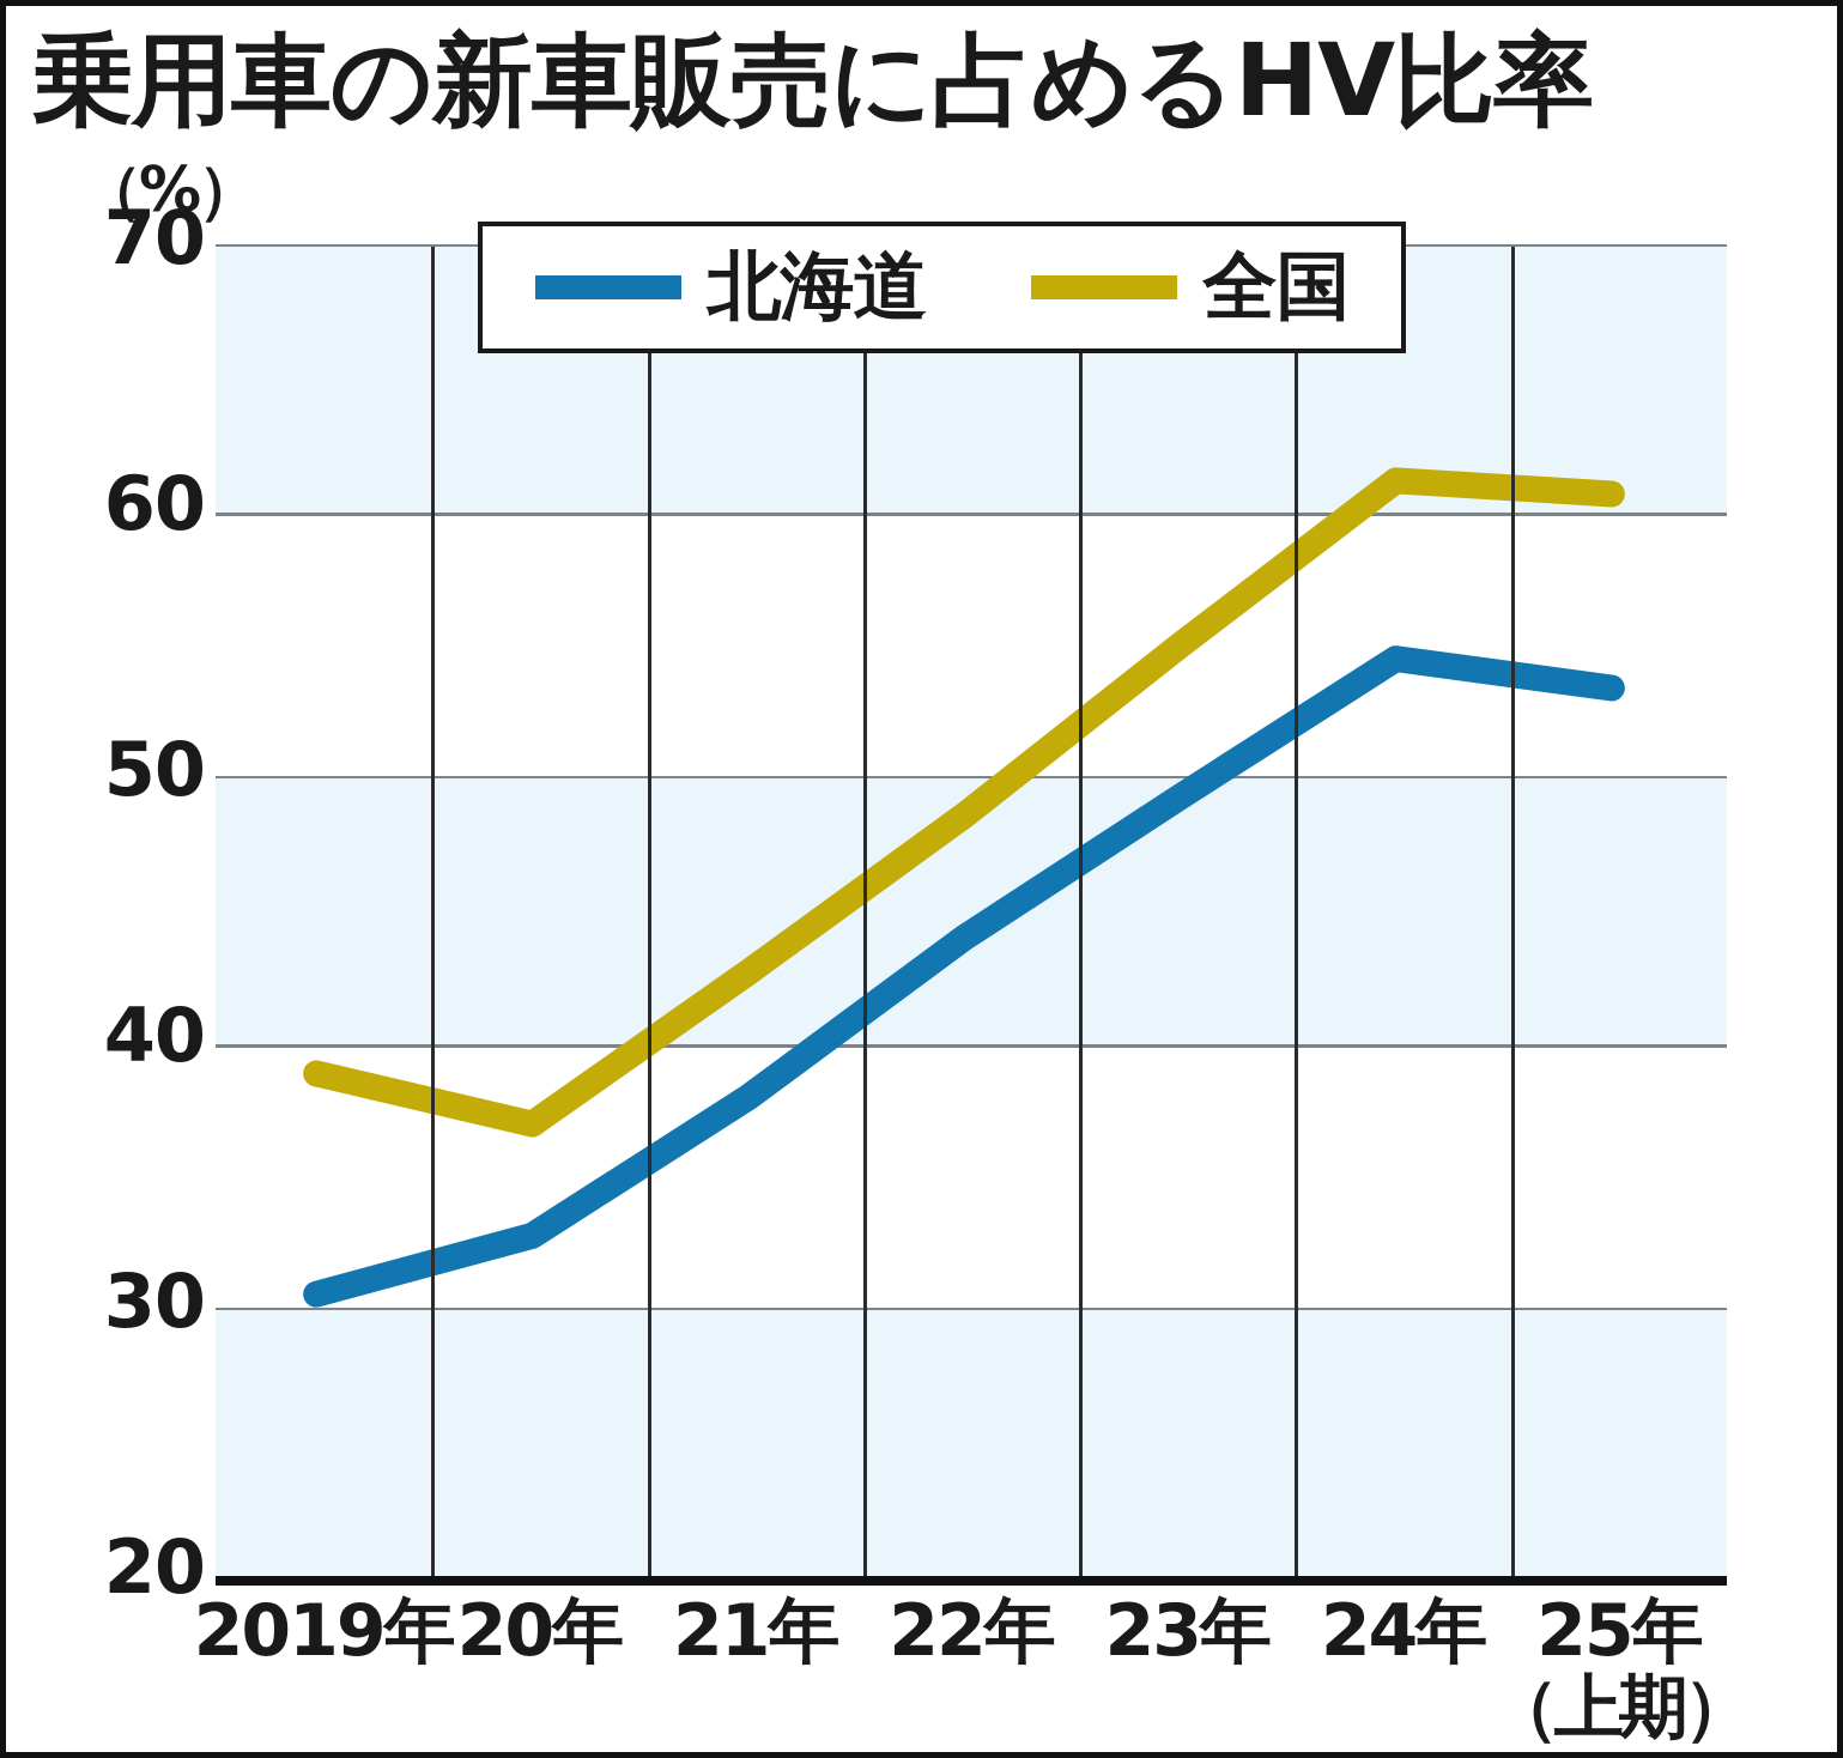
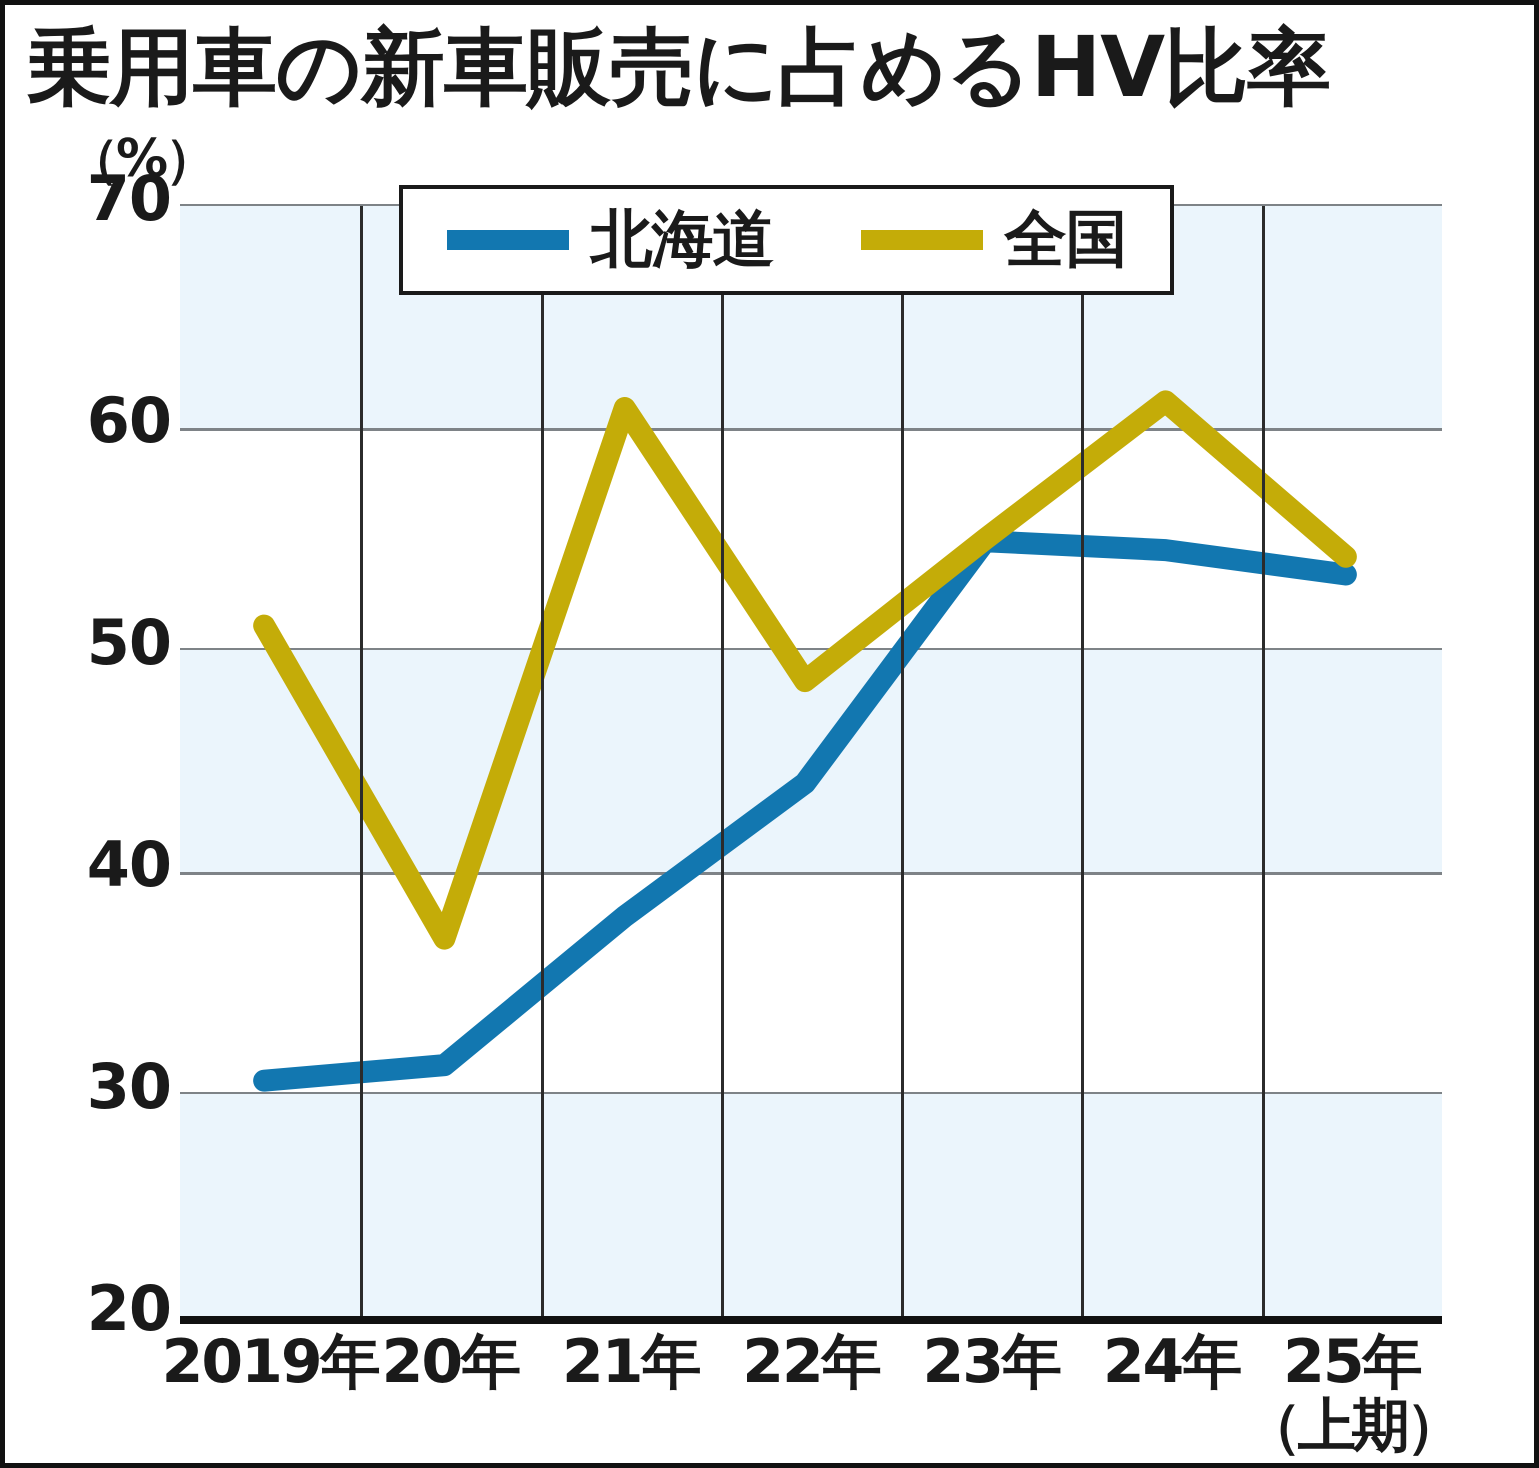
全国/2019年: 38.9 -> 51.1
北海道/20年: 32.8 -> 31.3
全国/21年: 42.7 -> 60.9
北海道/23年: 49.3 -> 54.9
全国/25年（上期）: 60.7 -> 54.2
